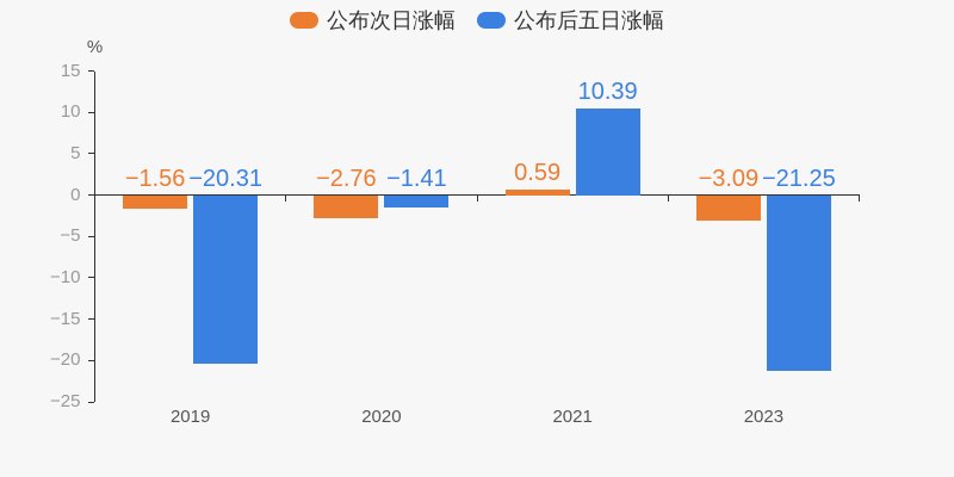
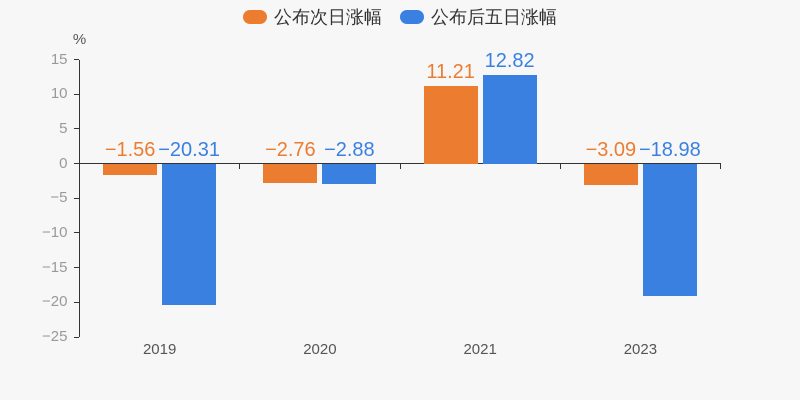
公布后五日涨幅/2020: −1.41 -> −2.88
公布次日涨幅/2021: 0.59 -> 11.21
公布后五日涨幅/2021: 10.39 -> 12.82
公布后五日涨幅/2023: −21.25 -> −18.98
